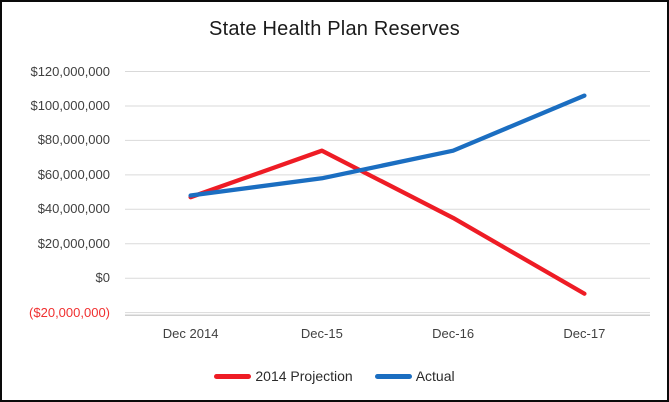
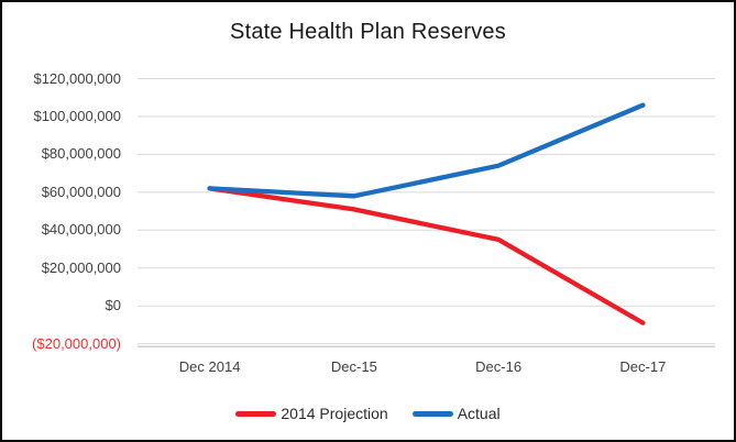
2014 Projection/Dec 2014: $47000000 -> $62000000
Actual/Dec 2014: $48000000 -> $62000000
2014 Projection/Dec-15: $74000000 -> $51000000
